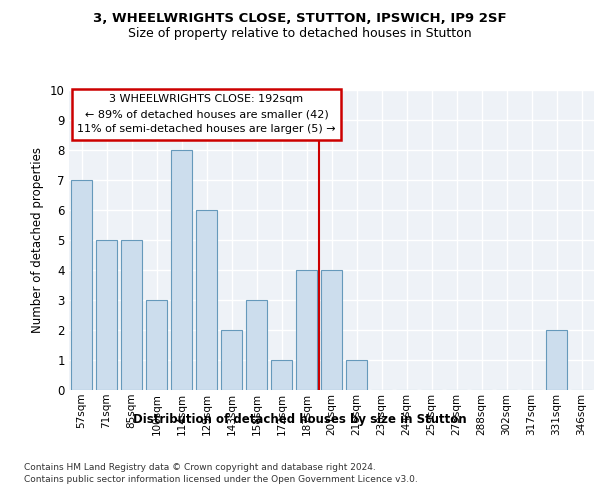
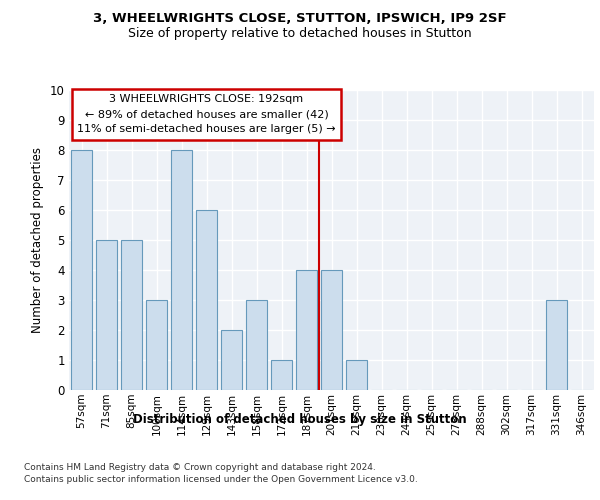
57sqm: 7 -> 8
331sqm: 2 -> 3
